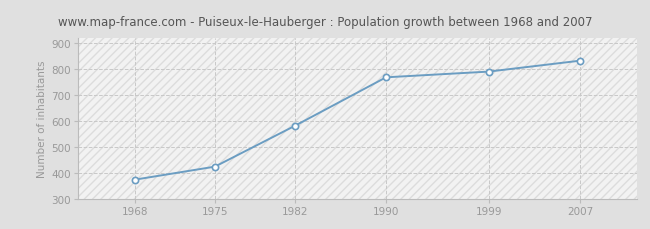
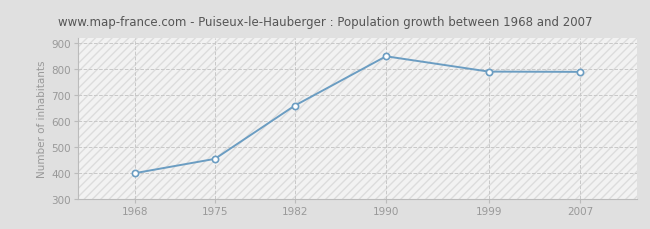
1968: 375 -> 400
1975: 425 -> 455
1982: 582 -> 660
1990: 769 -> 850
2007: 833 -> 790
